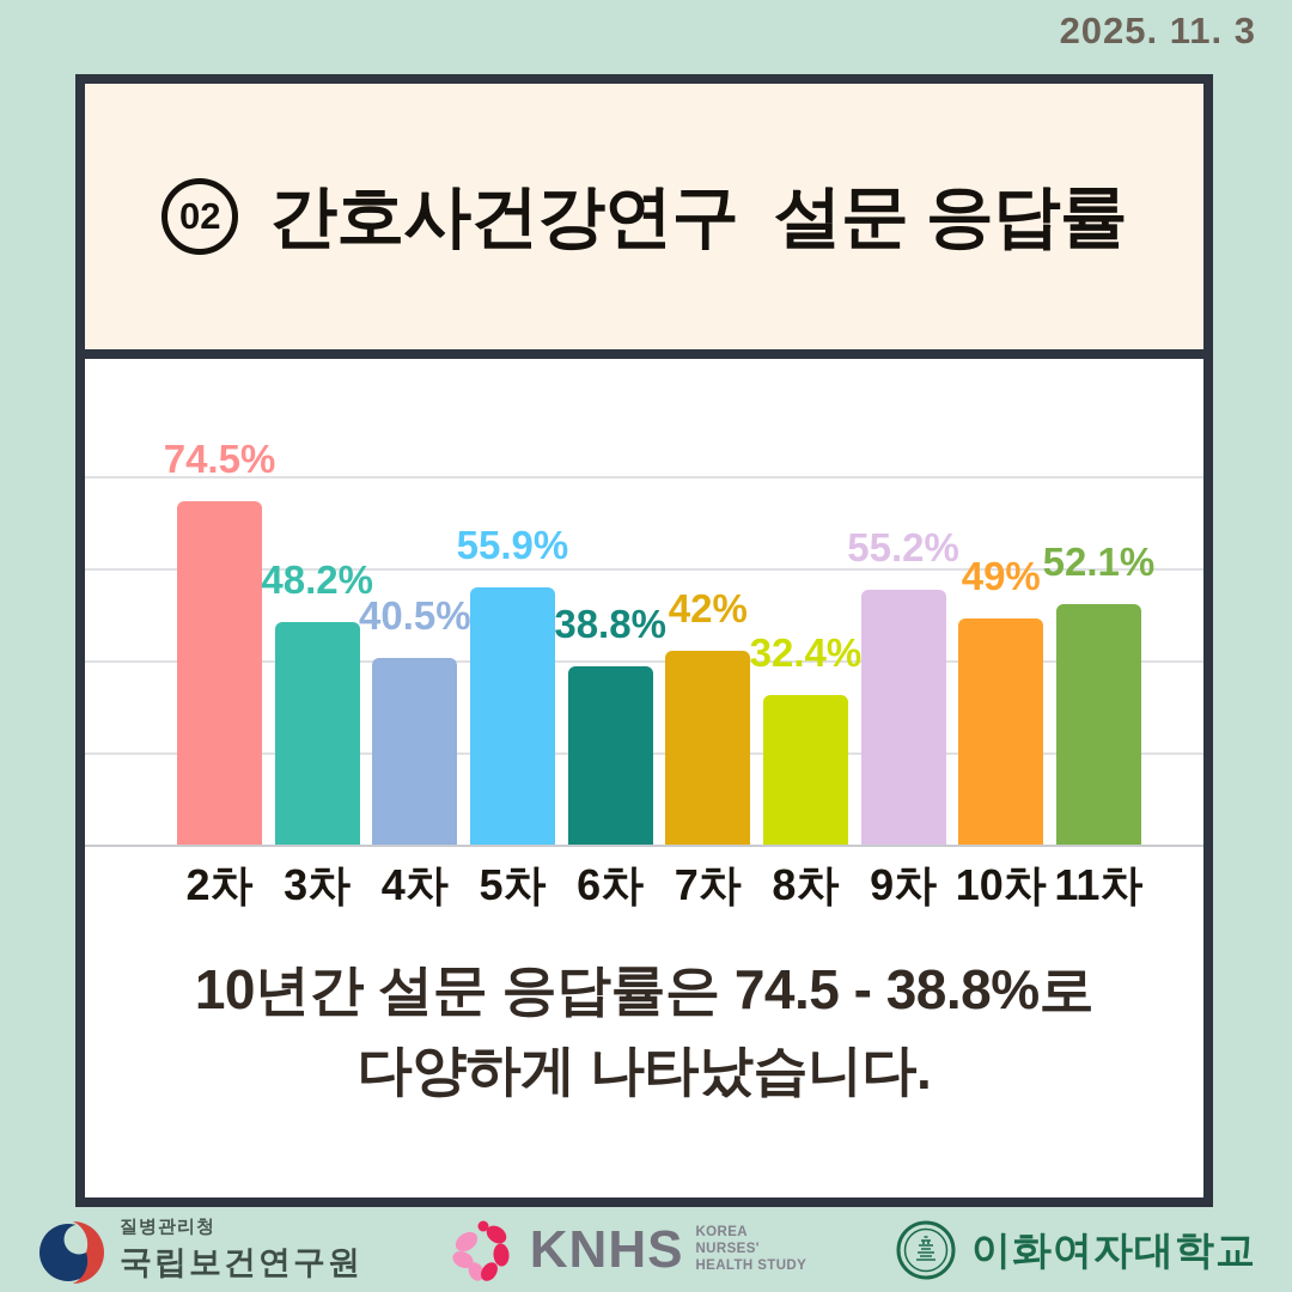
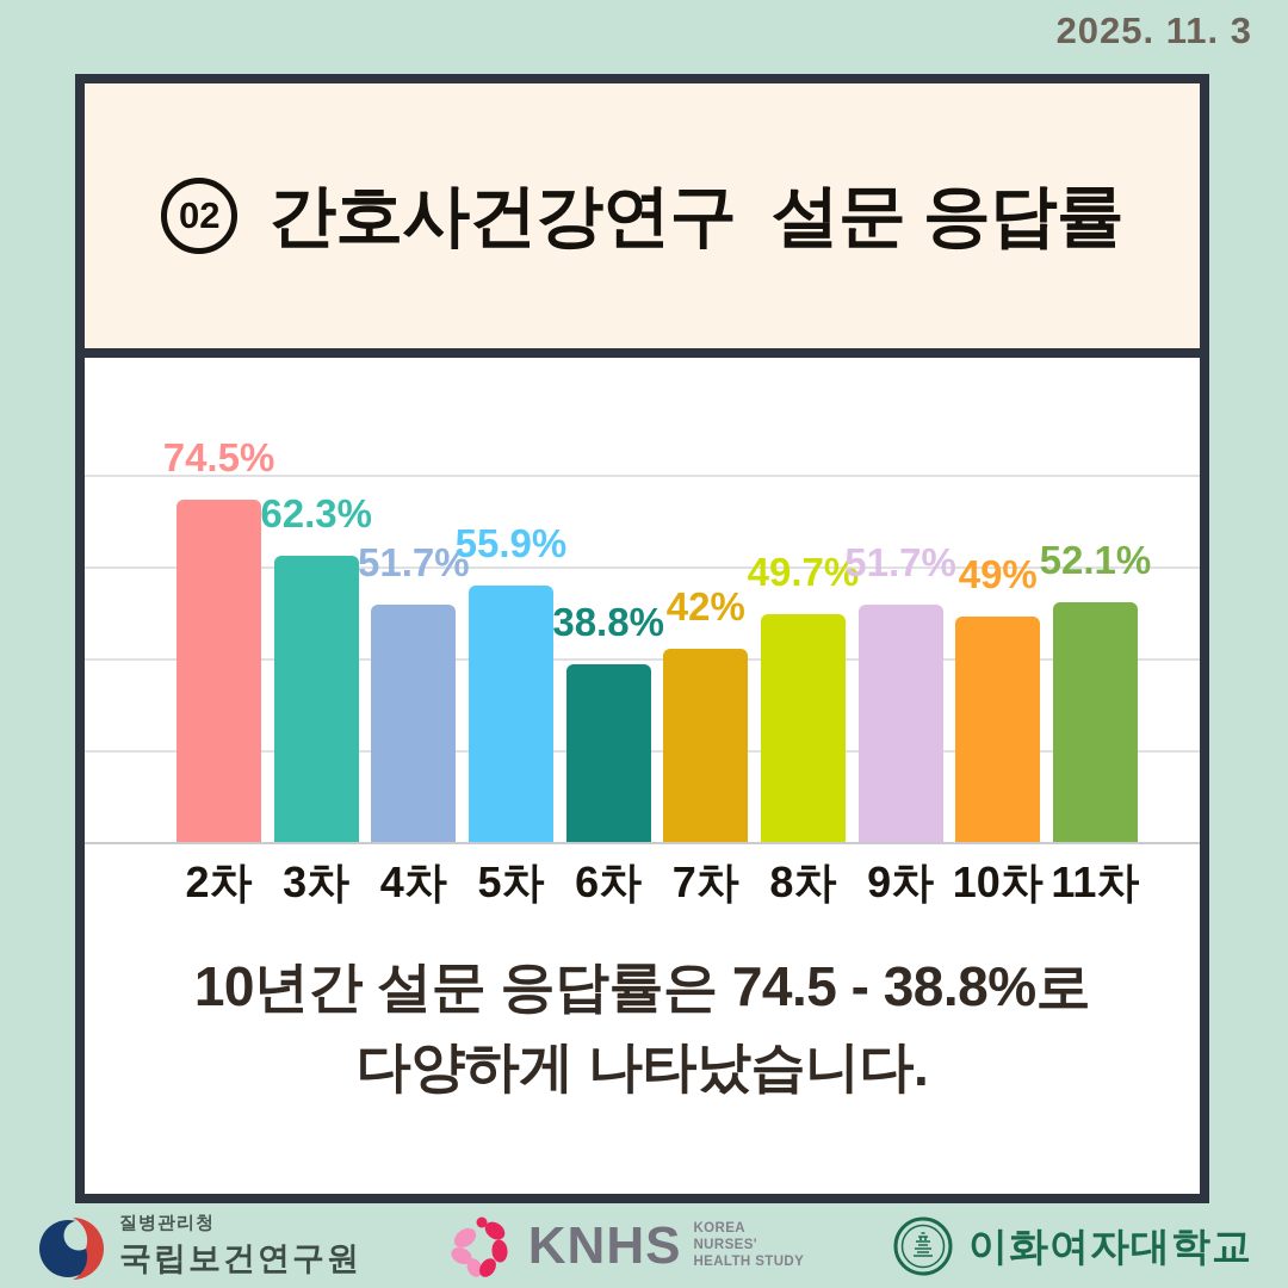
3차: 48.2% -> 62.3%
4차: 40.5% -> 51.7%
8차: 32.4% -> 49.7%
9차: 55.2% -> 51.7%
